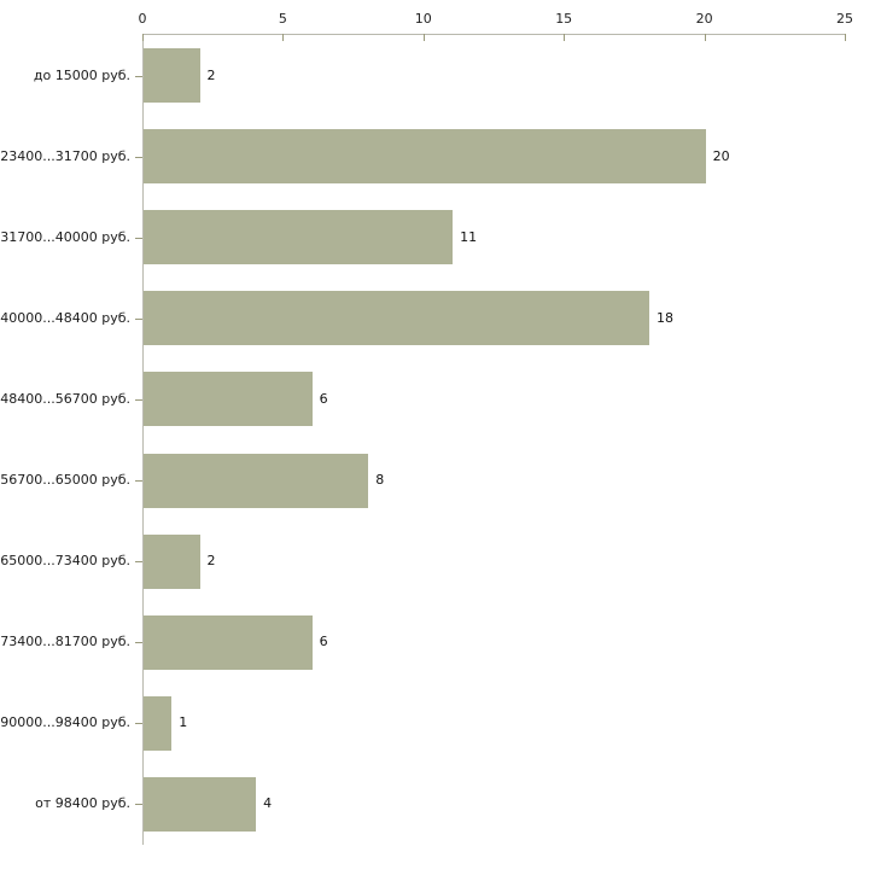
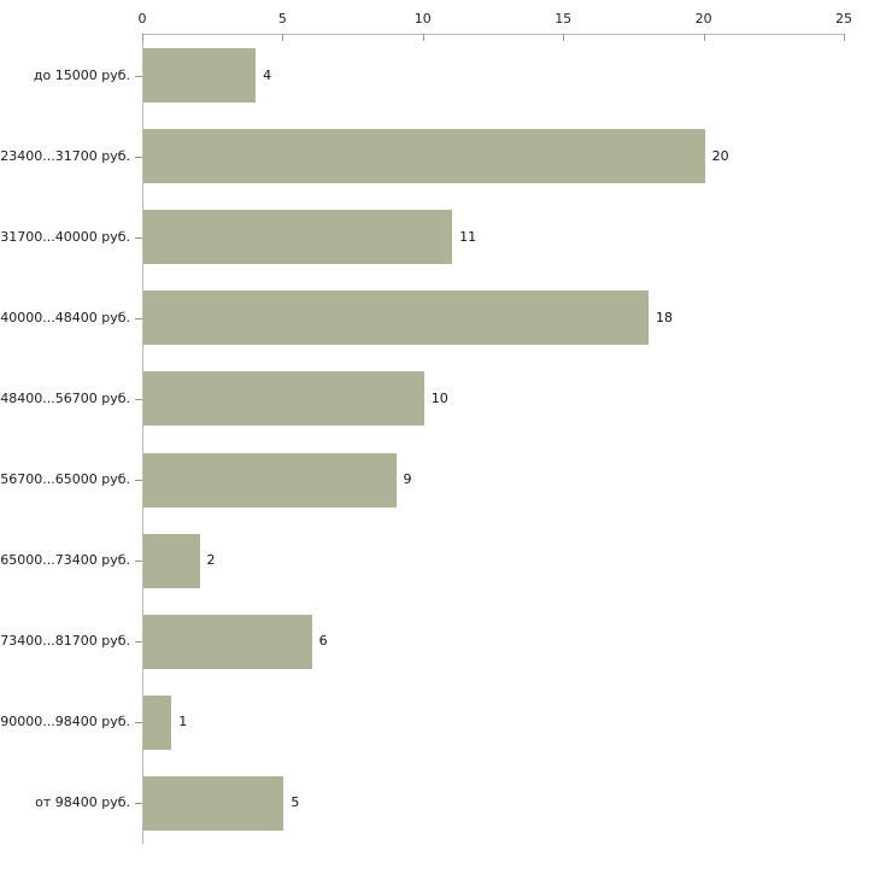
до 15000 руб.: 2 -> 4
48400...56700 руб.: 6 -> 10
56700...65000 руб.: 8 -> 9
от 98400 руб.: 4 -> 5
